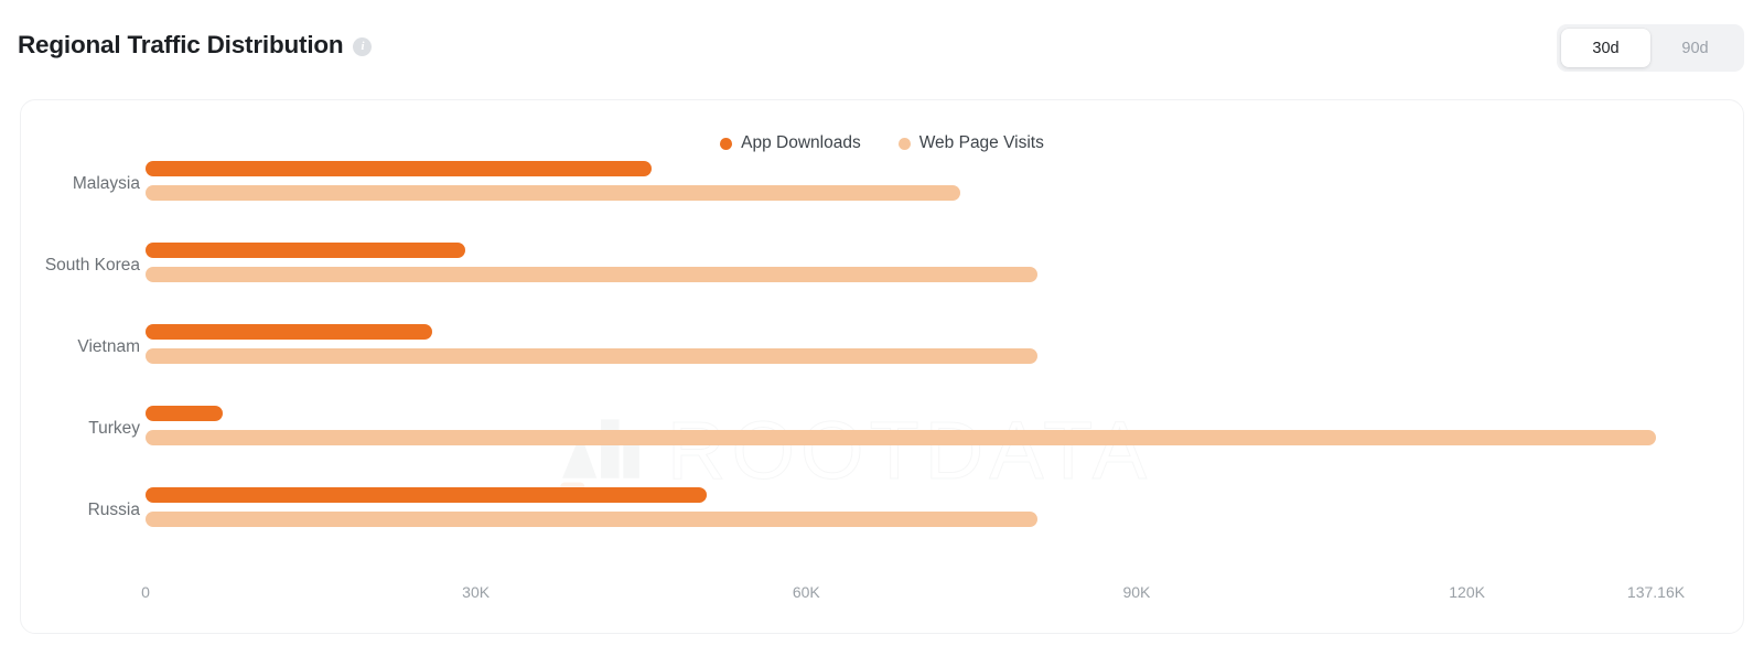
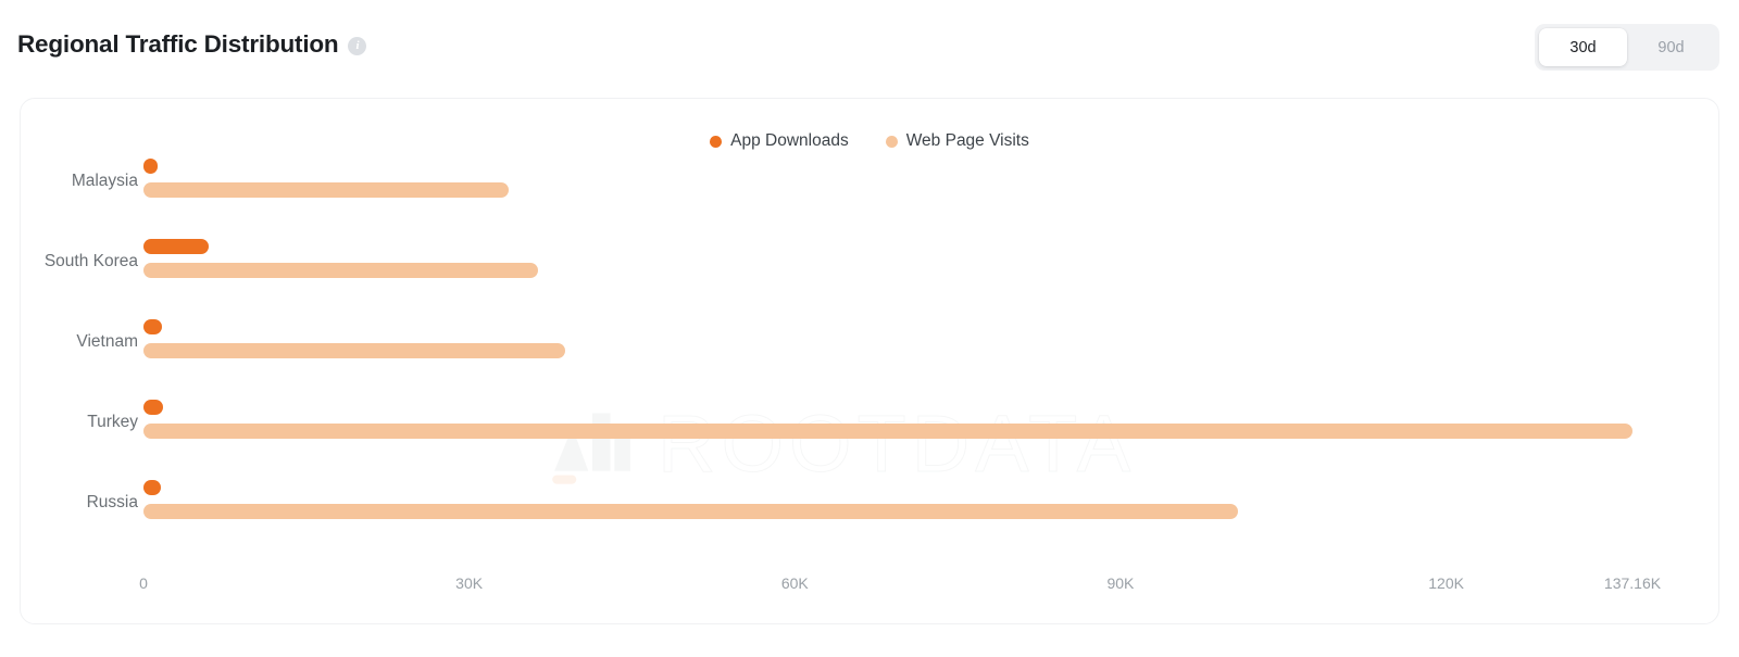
App Downloads/Malaysia: 46K -> 1K
Web Page Visits/Malaysia: 74K -> 34K
App Downloads/South Korea: 29K -> 6K
Web Page Visits/South Korea: 81K -> 36K
App Downloads/Vietnam: 26K -> 2K
Web Page Visits/Vietnam: 81K -> 39K
App Downloads/Turkey: 7K -> 2K
App Downloads/Russia: 51K -> 2K
Web Page Visits/Russia: 81K -> 101K
